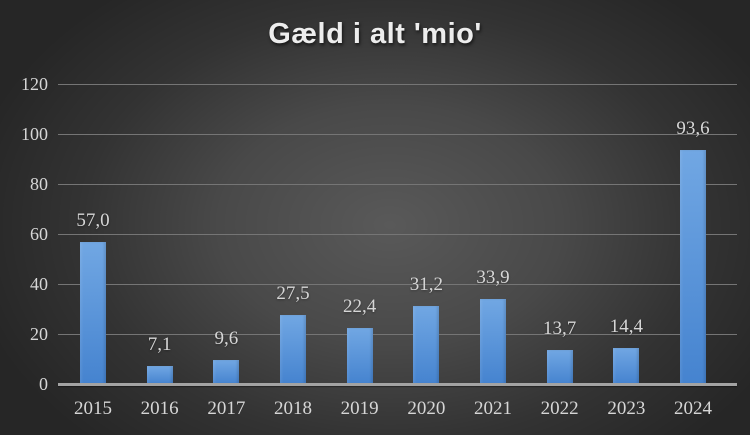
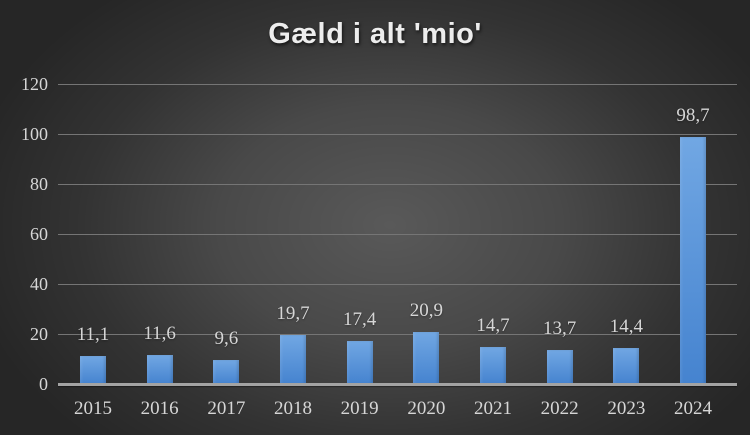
2015: 57,0 -> 11,1
2016: 7,1 -> 11,6
2018: 27,5 -> 19,7
2019: 22,4 -> 17,4
2020: 31,2 -> 20,9
2021: 33,9 -> 14,7
2024: 93,6 -> 98,7
